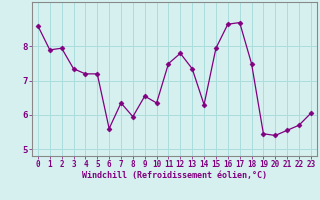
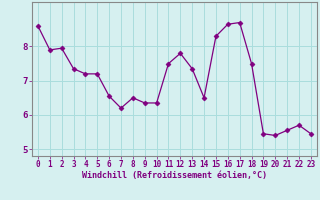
6: 5.60 -> 6.55
7: 6.35 -> 6.20
8: 5.95 -> 6.50
9: 6.55 -> 6.35
14: 6.30 -> 6.50
15: 7.95 -> 8.30
23: 6.05 -> 5.45
